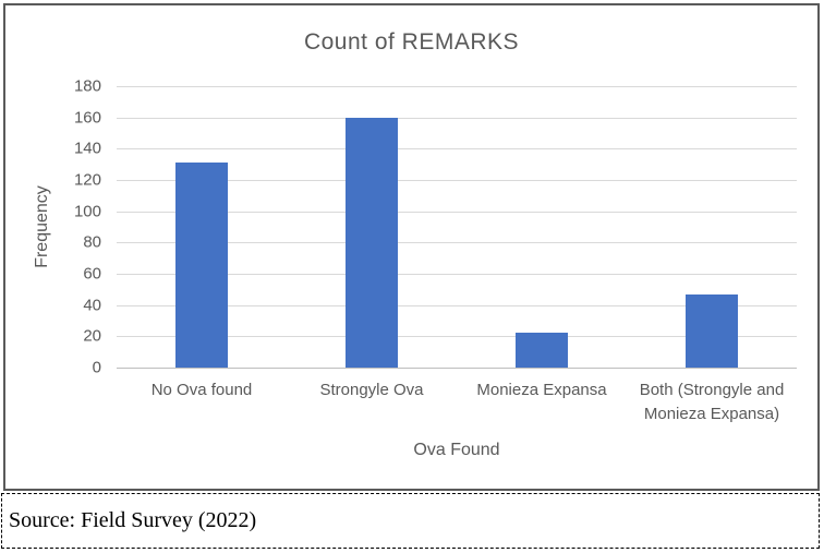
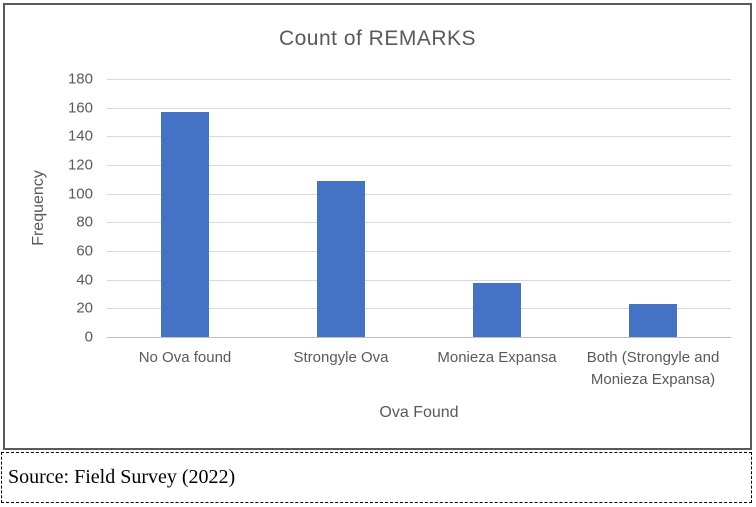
No Ova found: 131 -> 157
Strongyle Ova: 160 -> 109
Monieza Expansa: 22 -> 38
Both (Strongyle and Monieza Expansa): 47 -> 23
